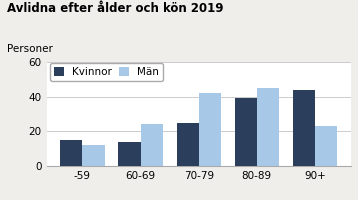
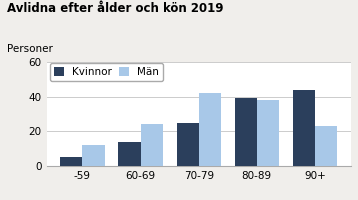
Kvinnor/-59: 15 -> 5
Män/80-89: 45 -> 38
